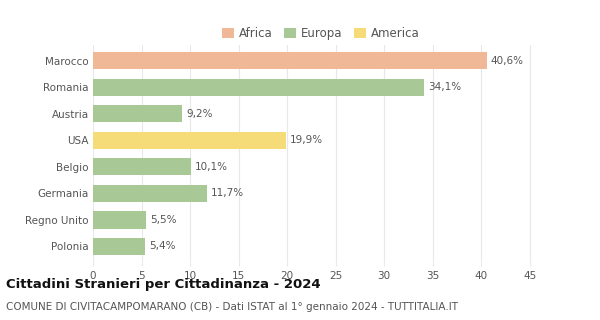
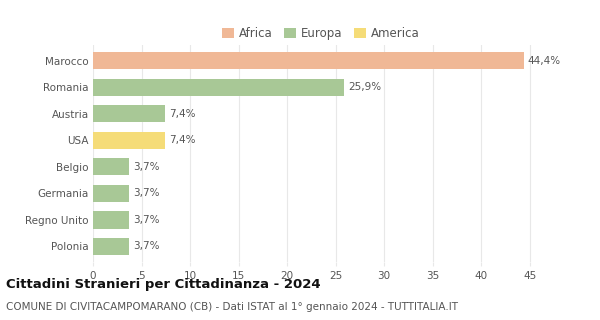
Marocco: 40,6% -> 44,4%
Romania: 34,1% -> 25,9%
Austria: 9,2% -> 7,4%
USA: 19,9% -> 7,4%
Belgio: 10,1% -> 3,7%
Germania: 11,7% -> 3,7%
Regno Unito: 5,5% -> 3,7%
Polonia: 5,4% -> 3,7%
